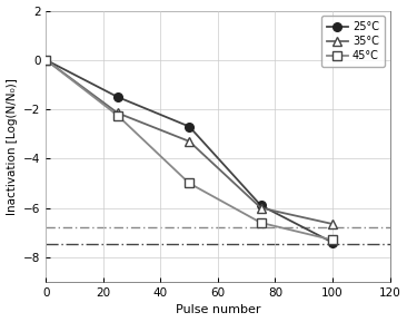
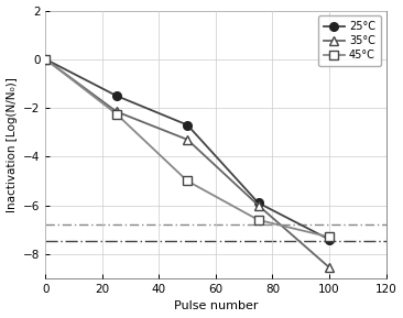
35°C/100: -6.65 -> -8.55
